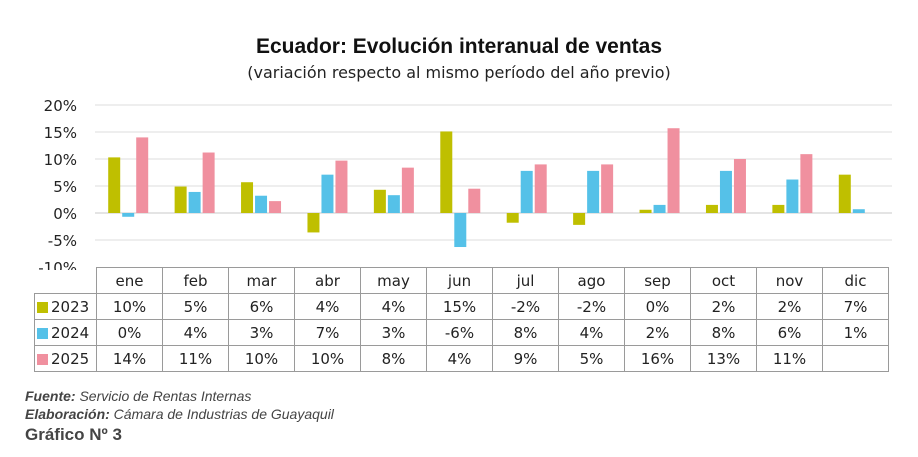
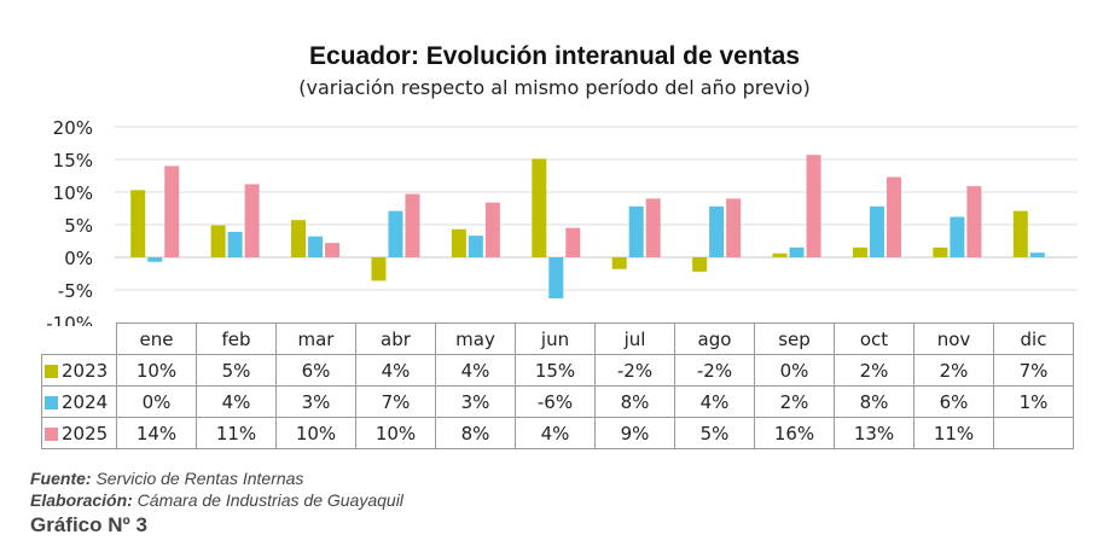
2025/oct: 10% -> 12%
